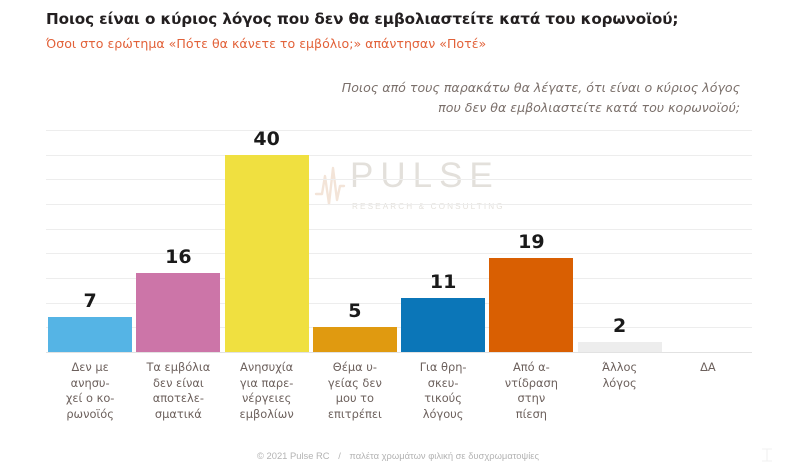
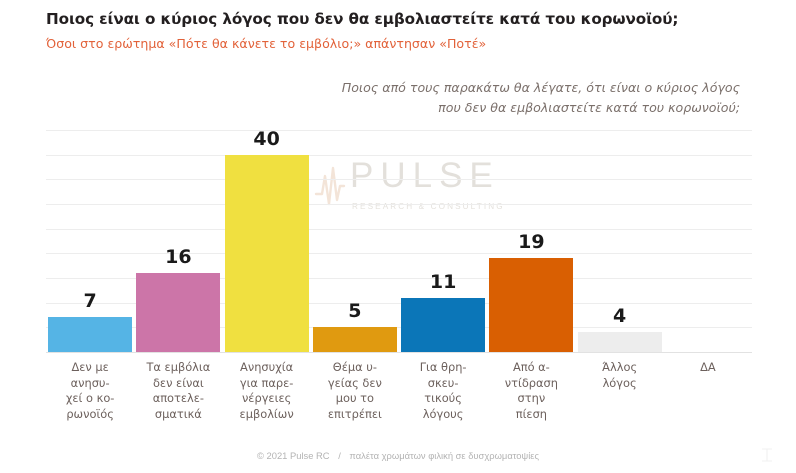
Άλλος λόγος: 2 -> 4
